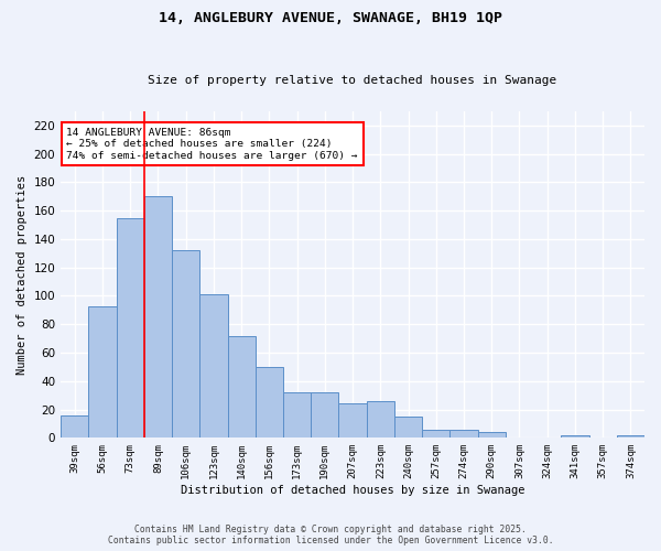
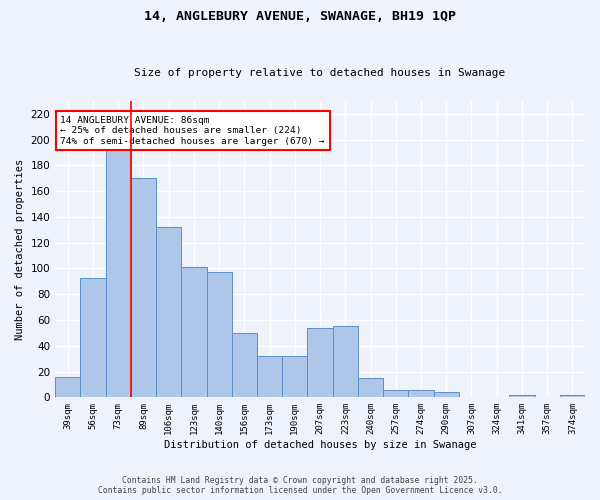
73sqm: 155 -> 192
140sqm: 72 -> 97
207sqm: 24 -> 54
223sqm: 26 -> 55
